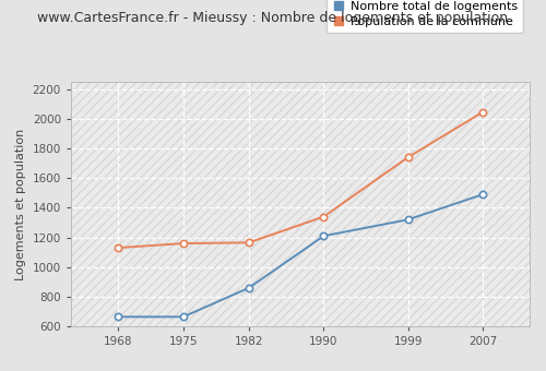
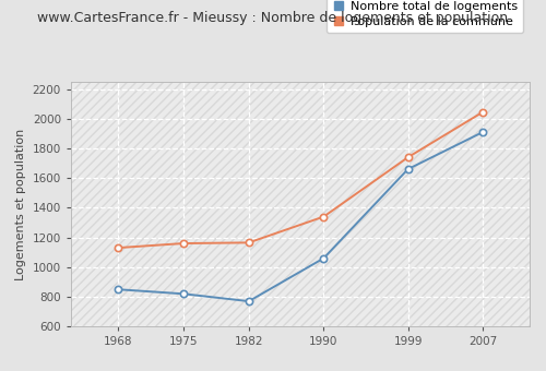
Nombre total de logements/1968: 660 -> 850
Nombre total de logements/1975: 660 -> 820
Nombre total de logements/1982: 860 -> 770
Nombre total de logements/1990: 1210 -> 1060
Nombre total de logements/1999: 1320 -> 1660
Nombre total de logements/2007: 1490 -> 1910
